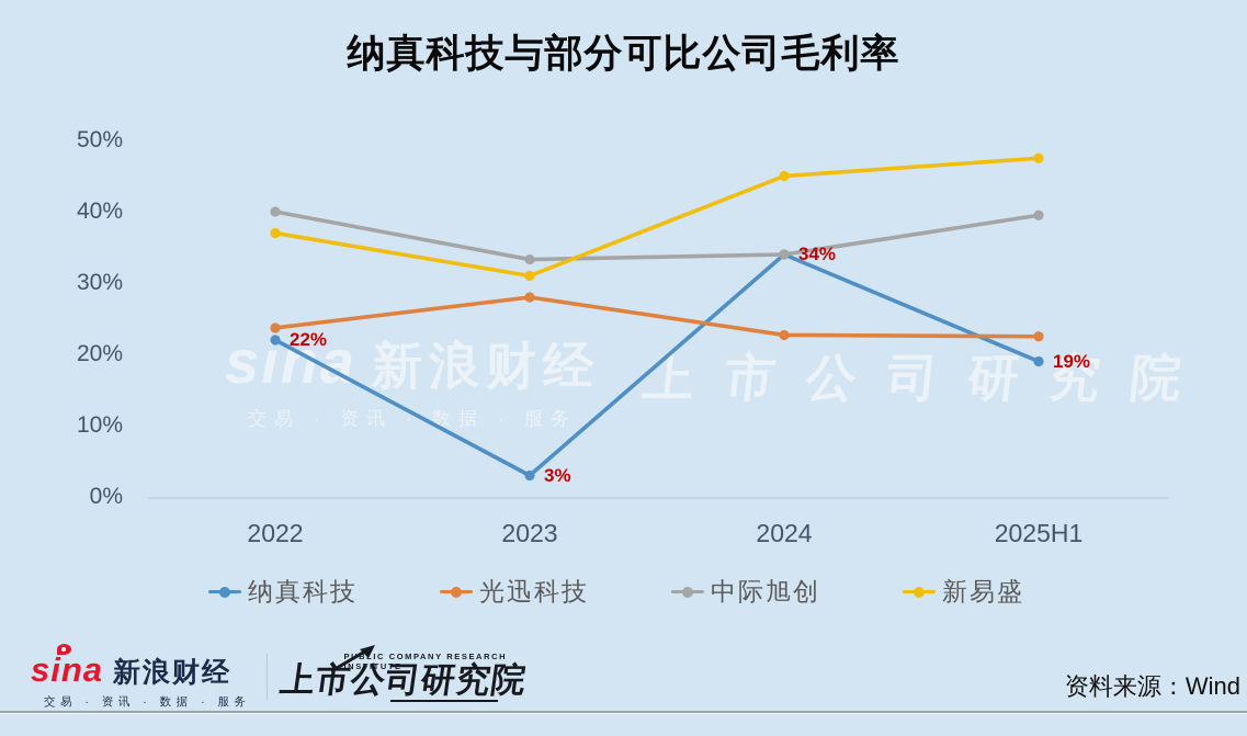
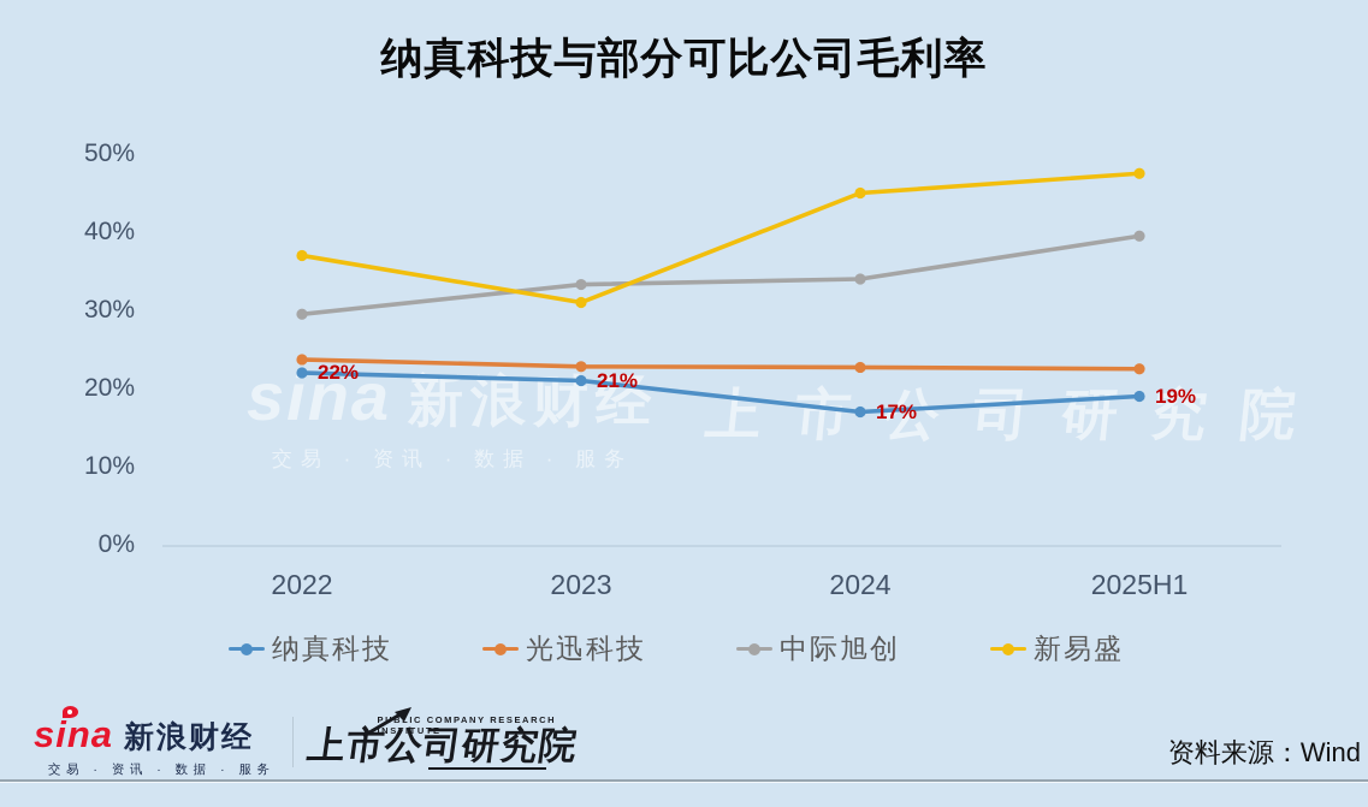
中际旭创/2022: 40% -> 30%
纳真科技/2023: 3% -> 21%
光迅科技/2023: 28% -> 23%
纳真科技/2024: 34% -> 17%
